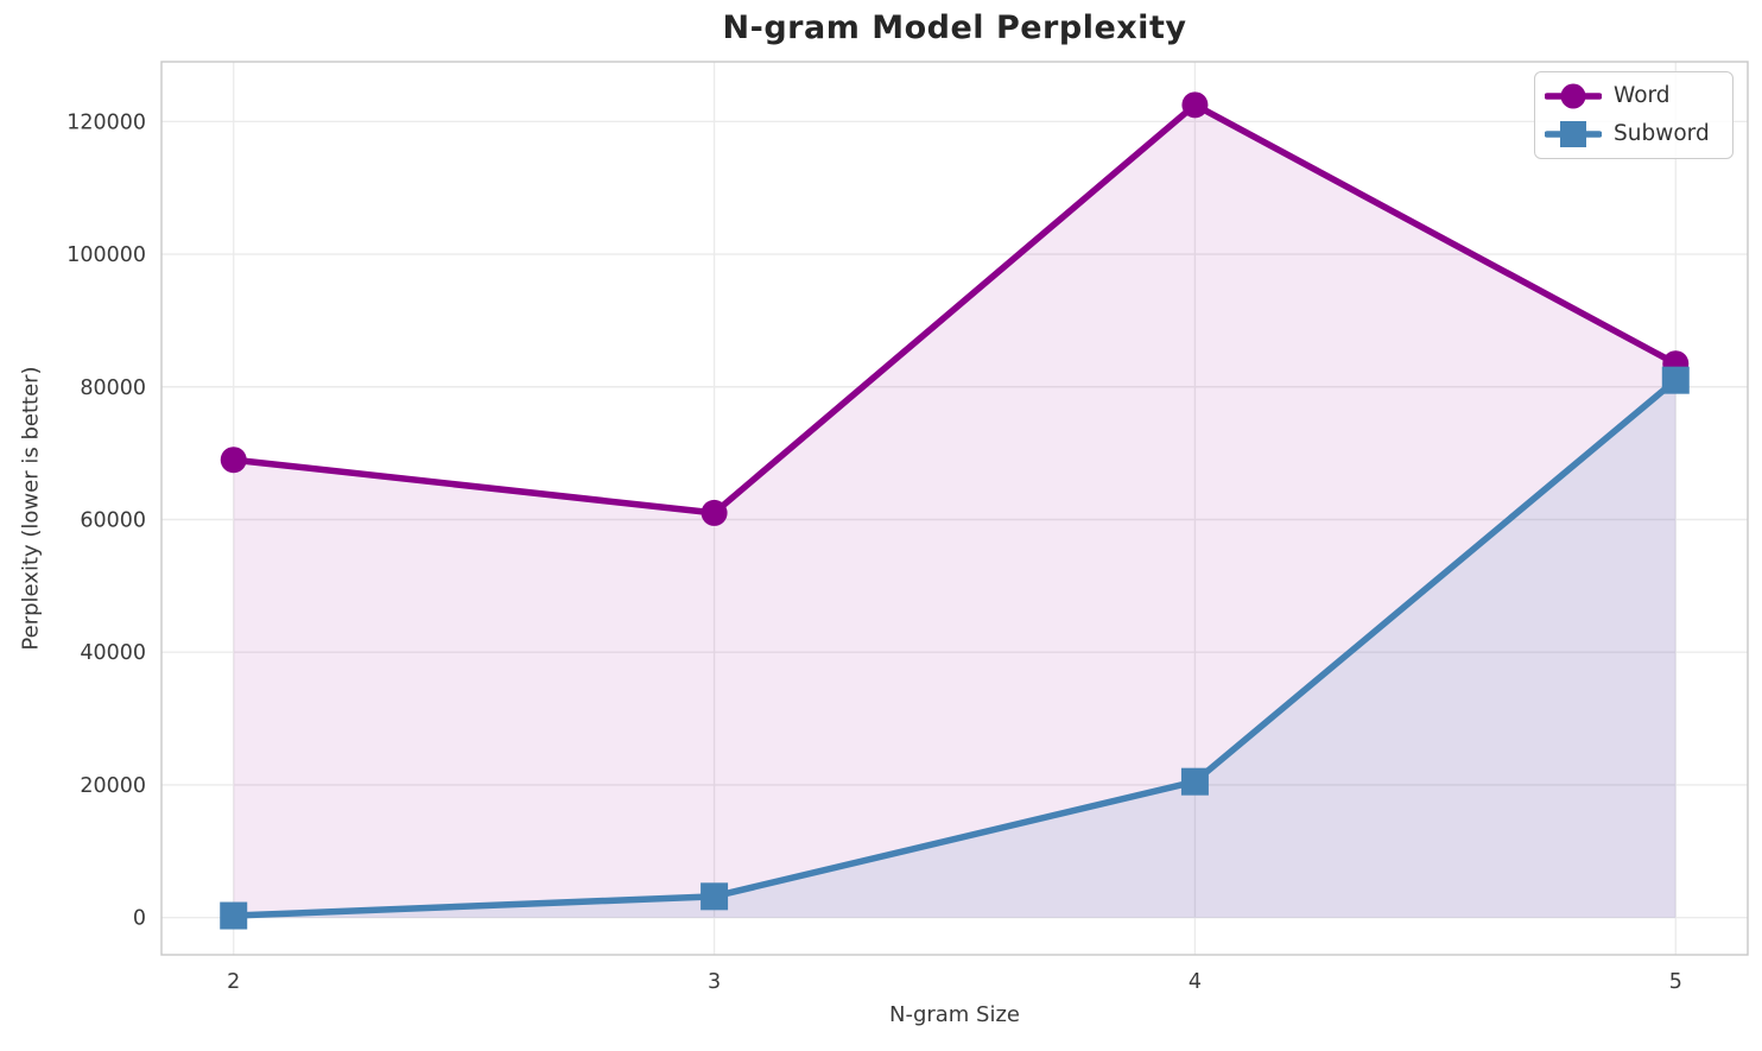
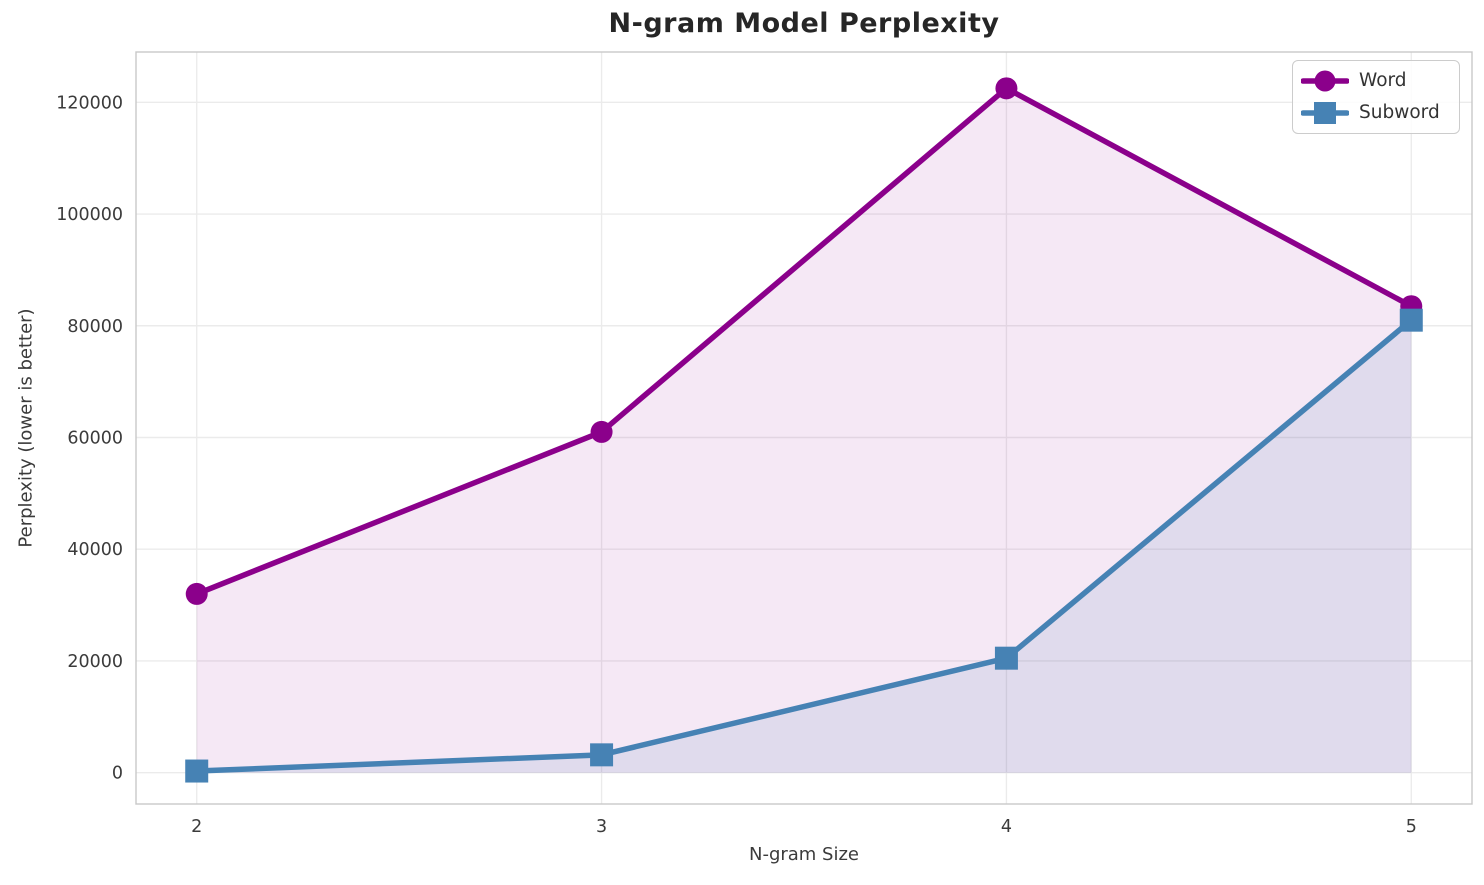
Word/2: 69000 -> 32000
